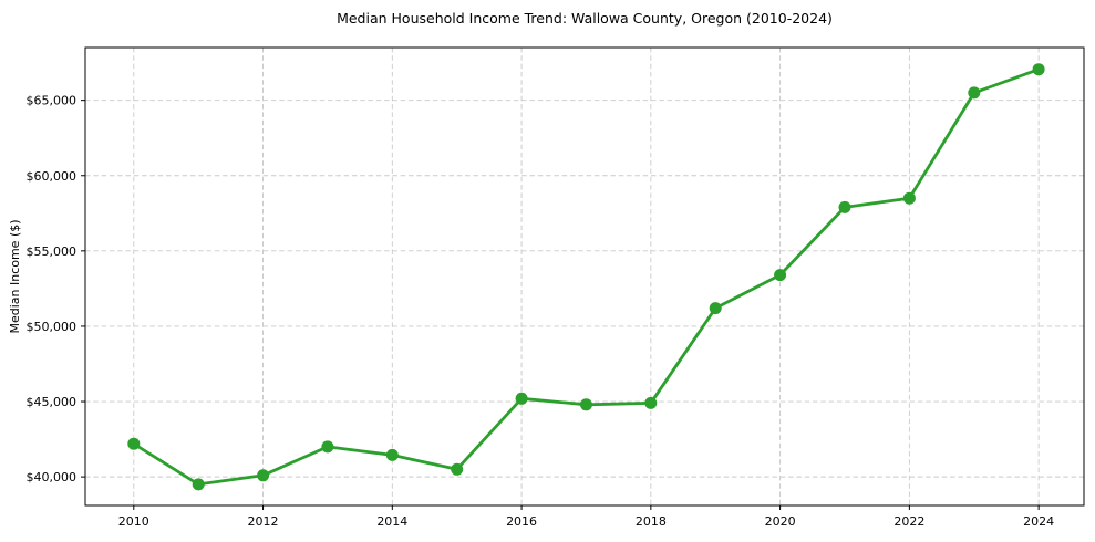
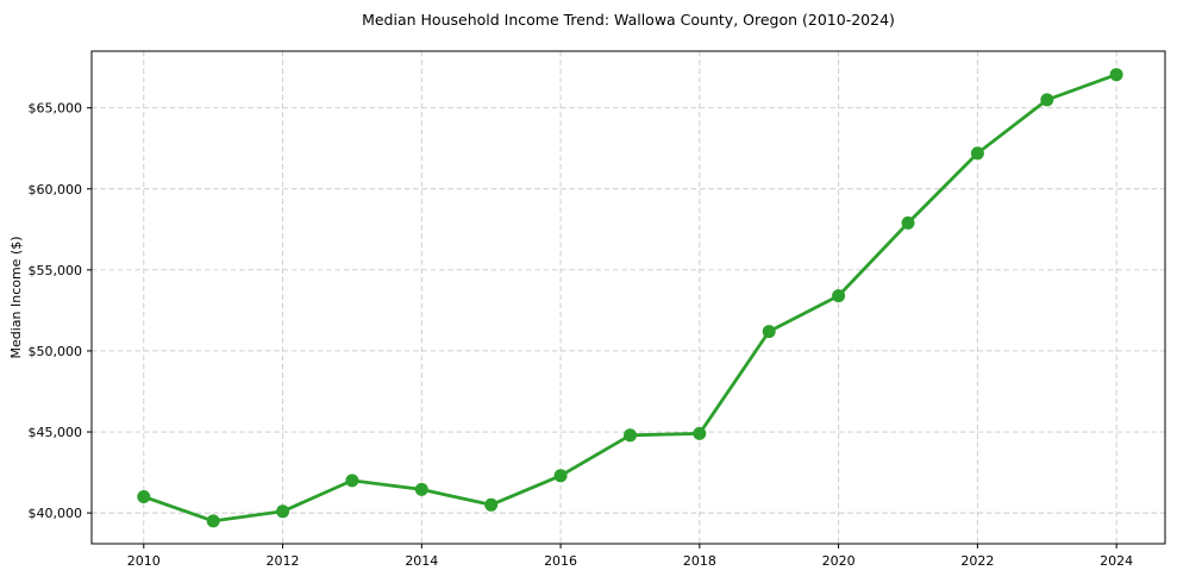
2010: $42200 -> $41000
2016: $45200 -> $42300
2022: $58500 -> $62200
